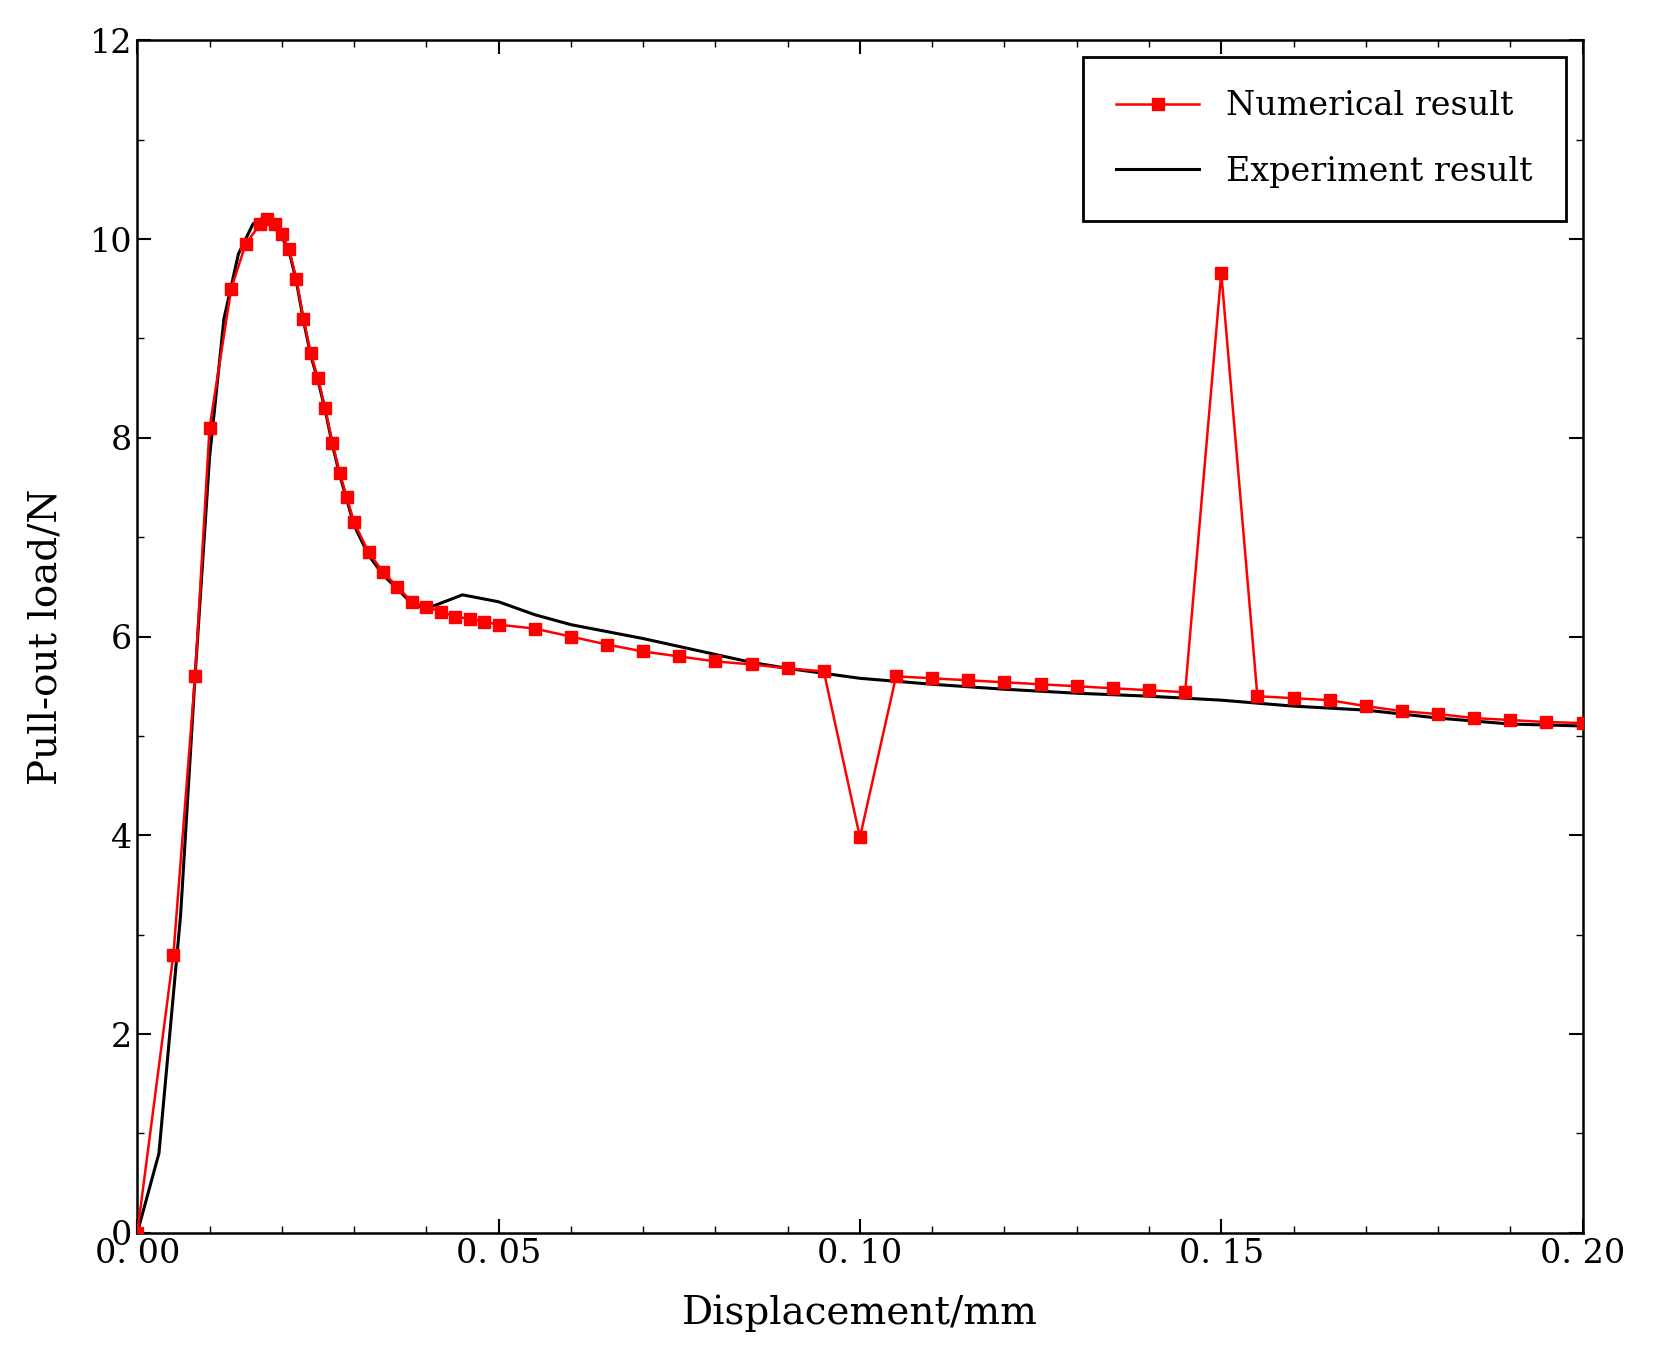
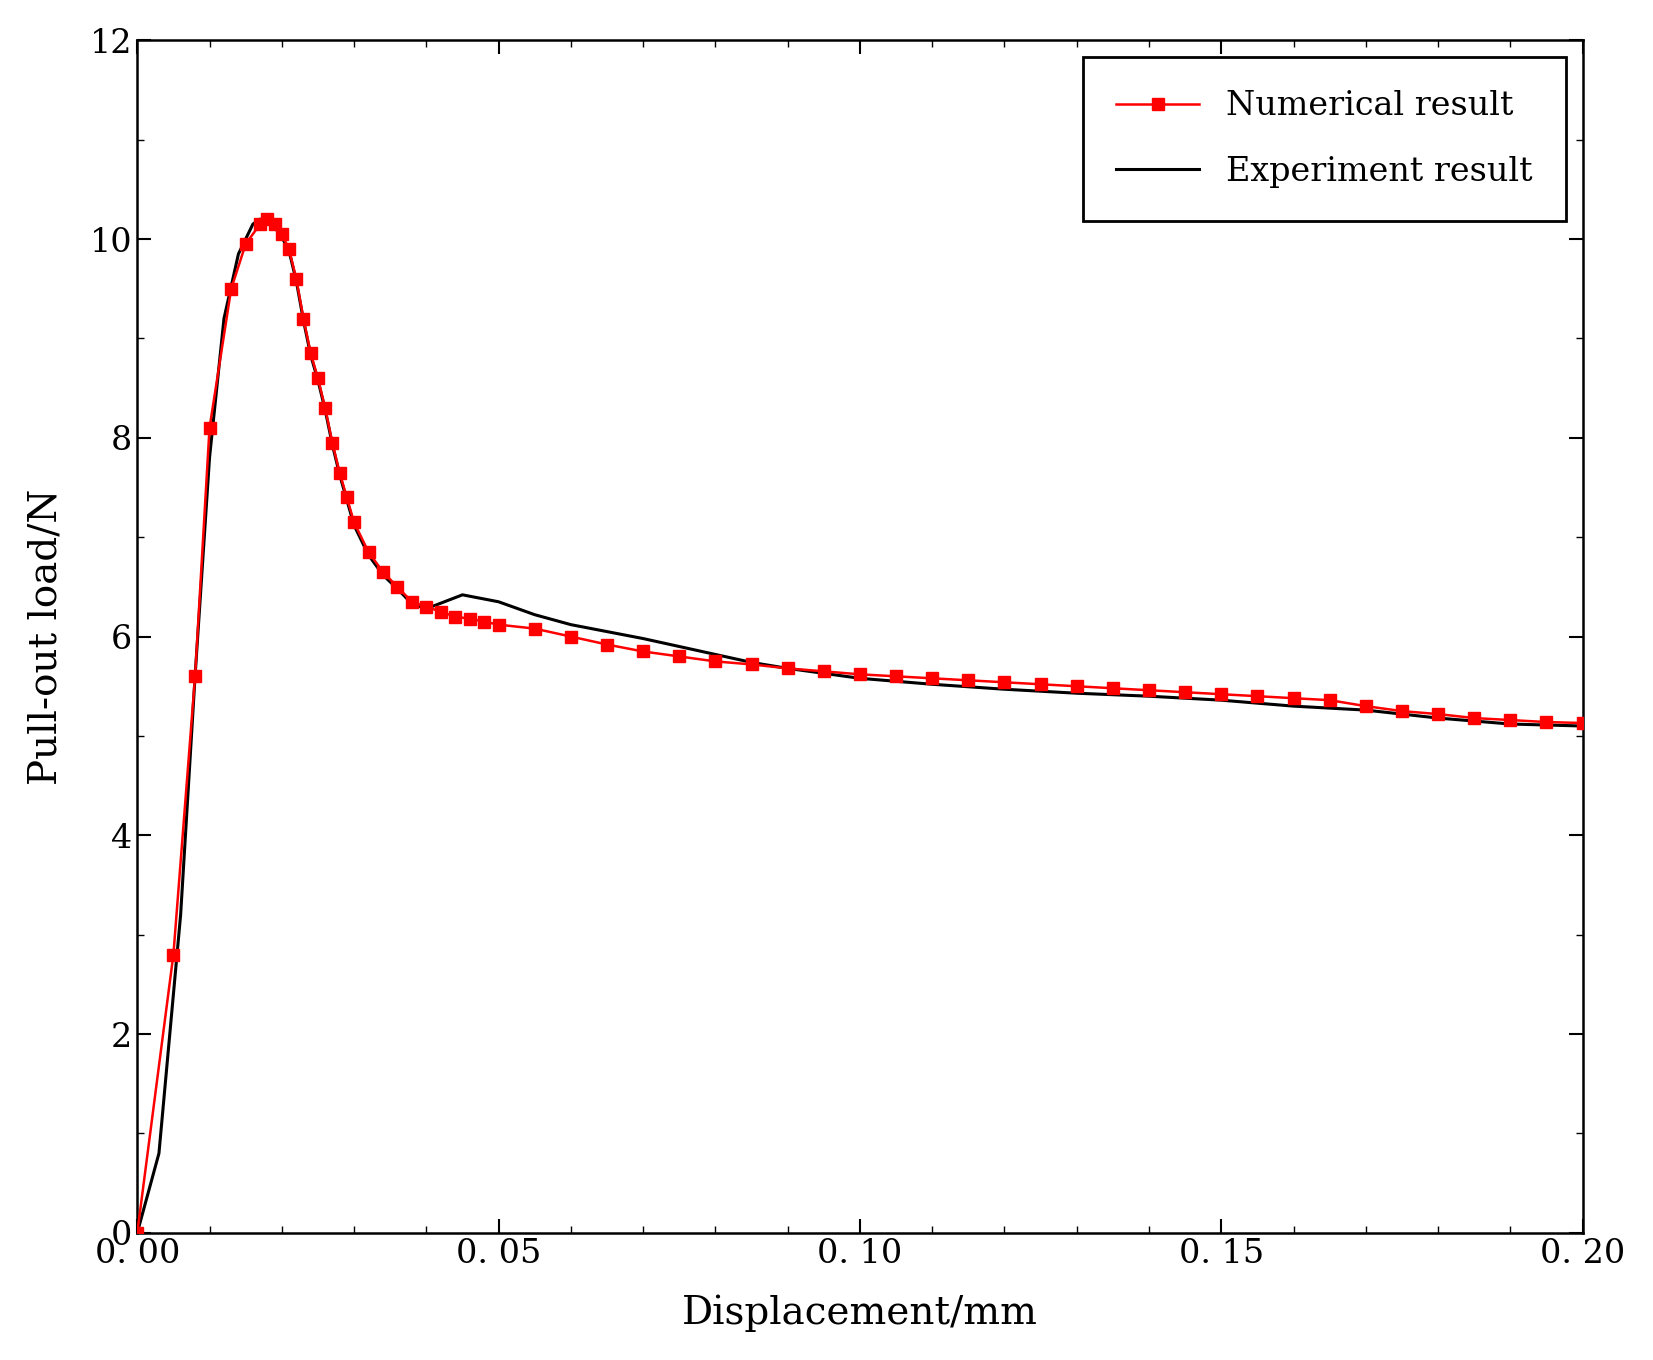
Numerical result/0. 10: 3.98 -> 5.62
Numerical result/0. 15: 9.66 -> 5.42
